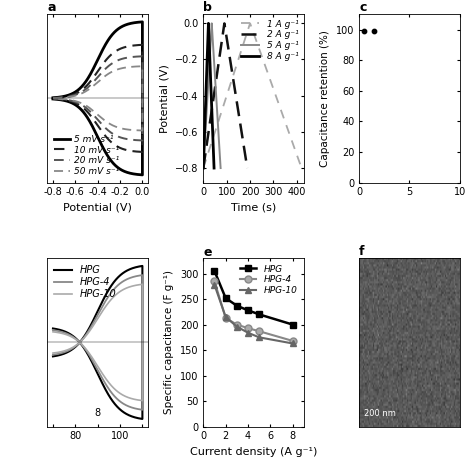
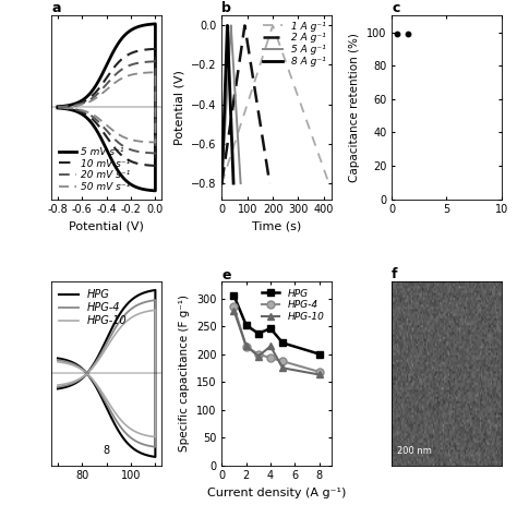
e/HPG/4: 228 -> 246
e/HPG-10/4: 184 -> 214
